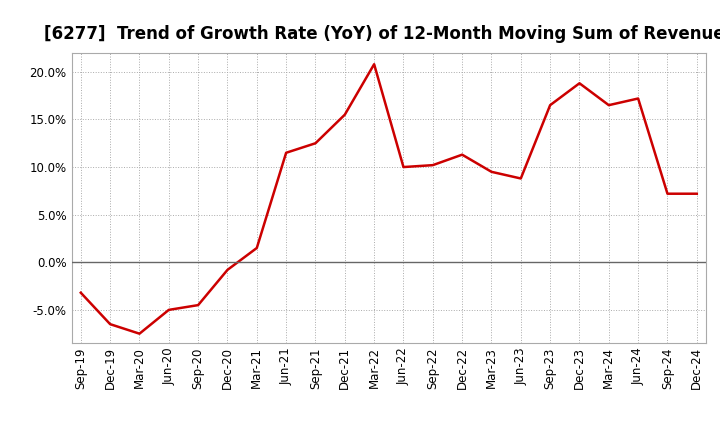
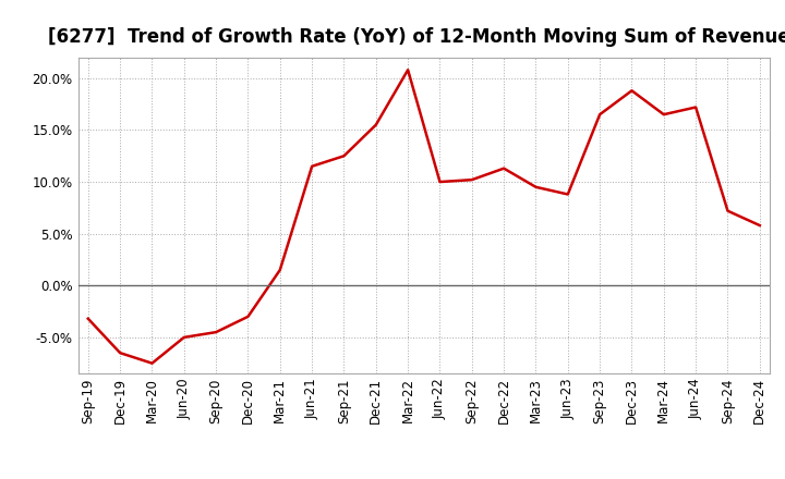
Dec-20: -0.8% -> -3.0%
Dec-24: 7.2% -> 5.8%
